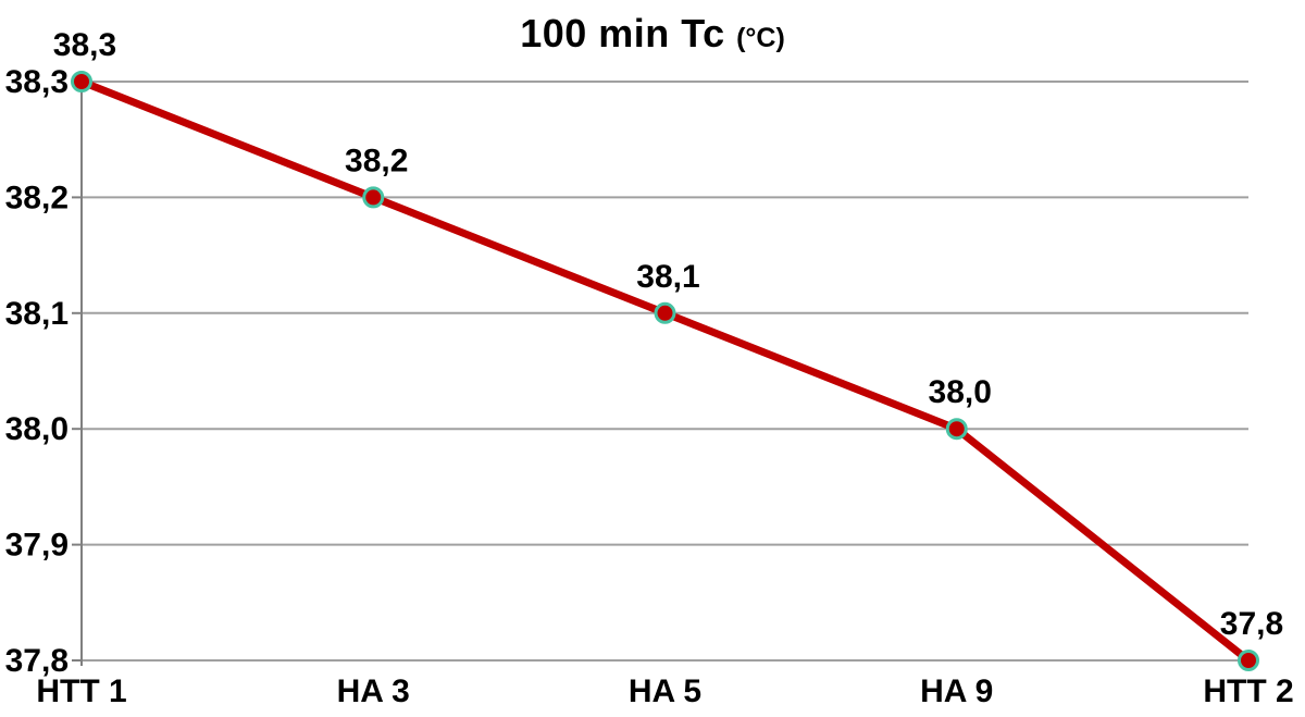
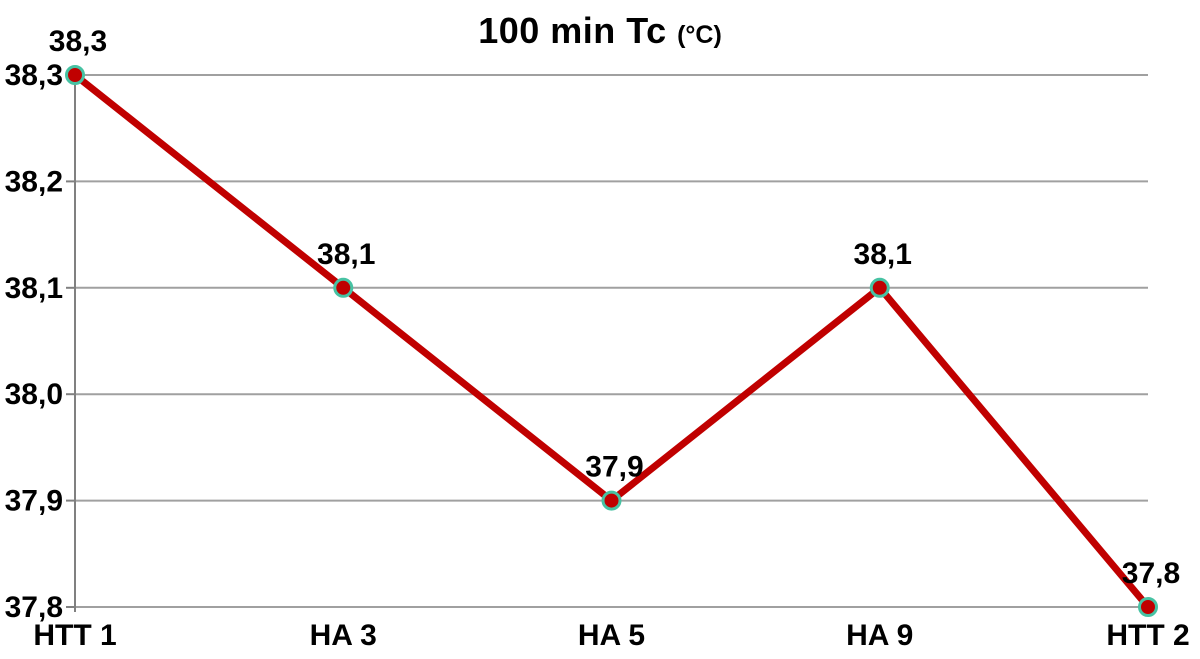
HA 3: 38,2 -> 38,1
HA 5: 38,1 -> 37,9
HA 9: 38,0 -> 38,1
